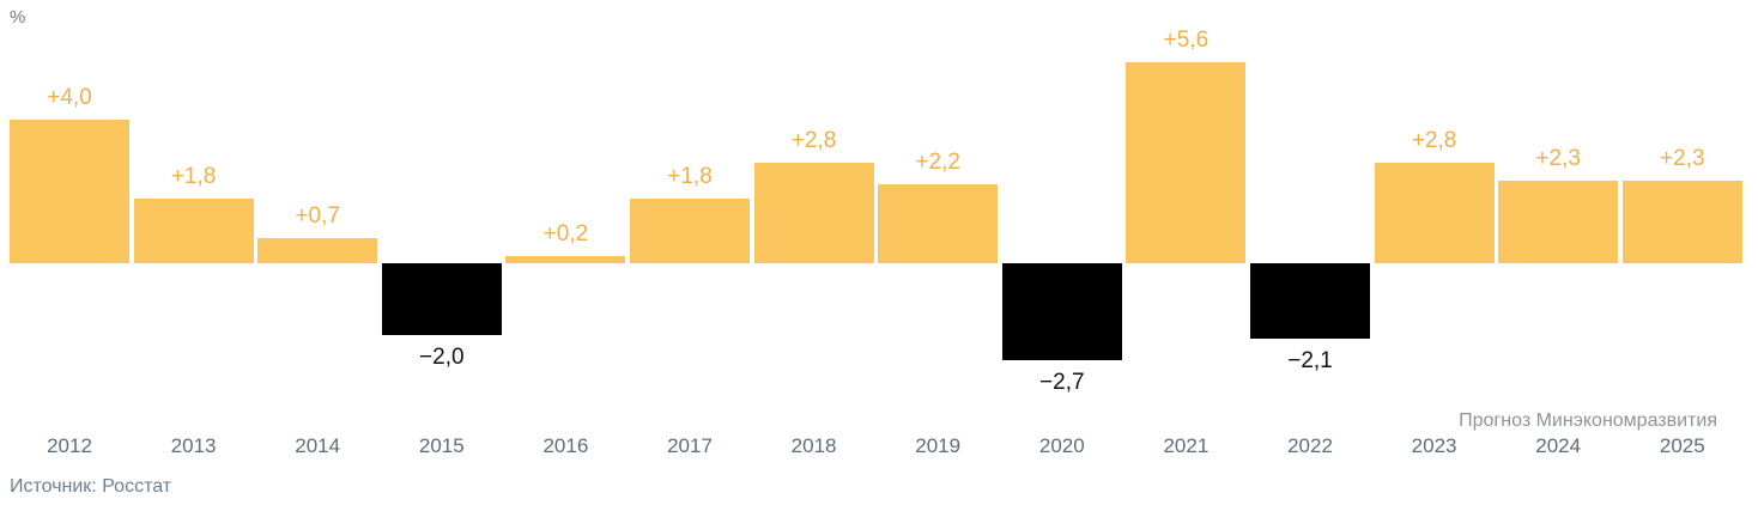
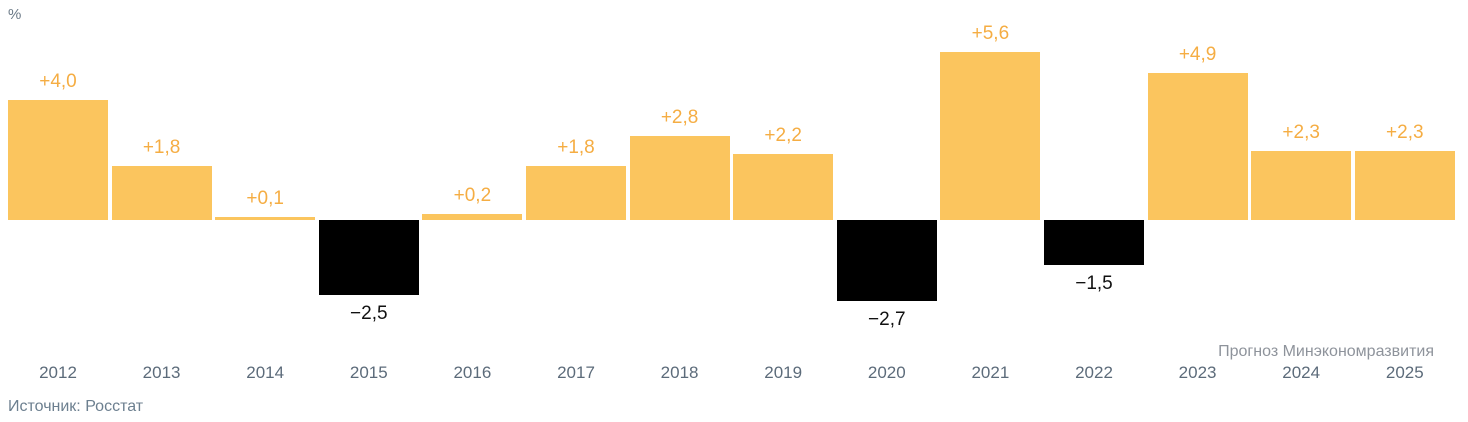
2014: +0,7 -> +0,1
2015: −2,0 -> −2,5
2022: −2,1 -> −1,5
2023: +2,8 -> +4,9
